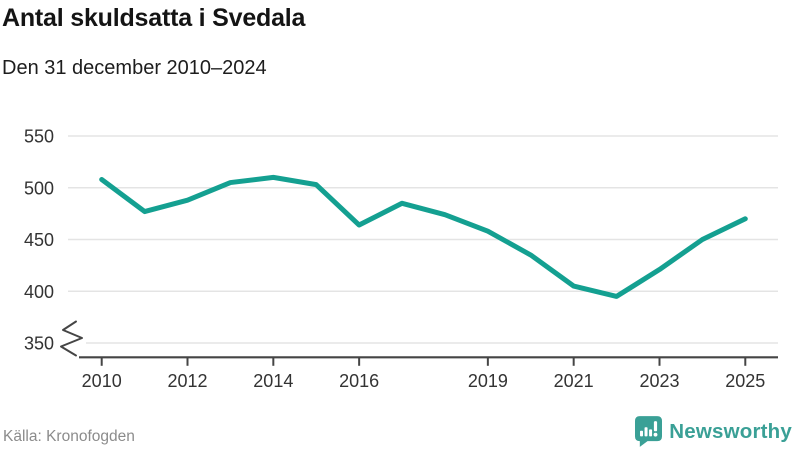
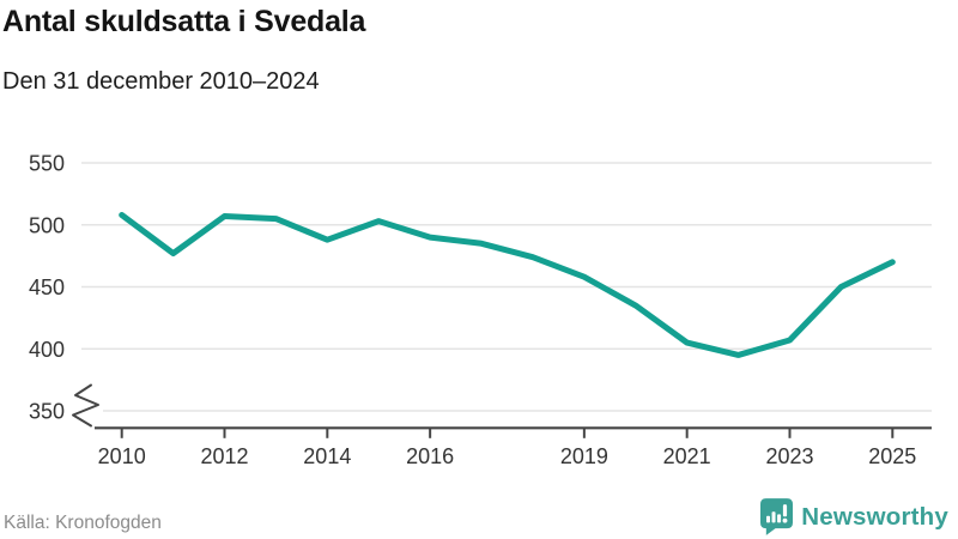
2012: 488 -> 507
2014: 510 -> 488
2016: 464 -> 490
2023: 421 -> 407
